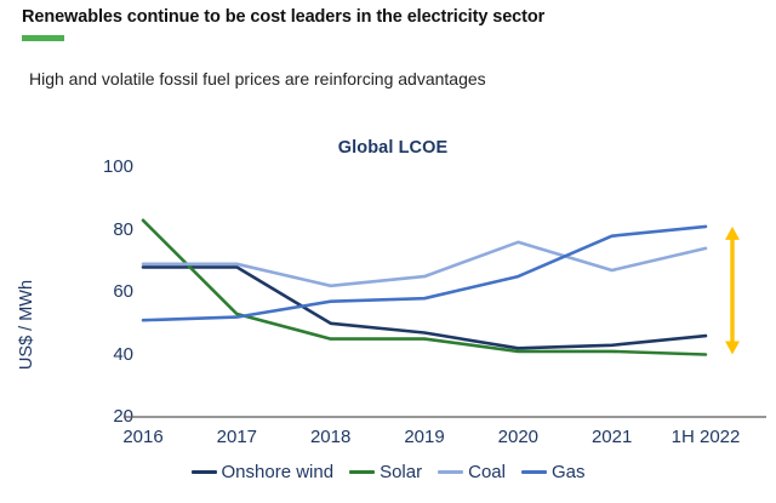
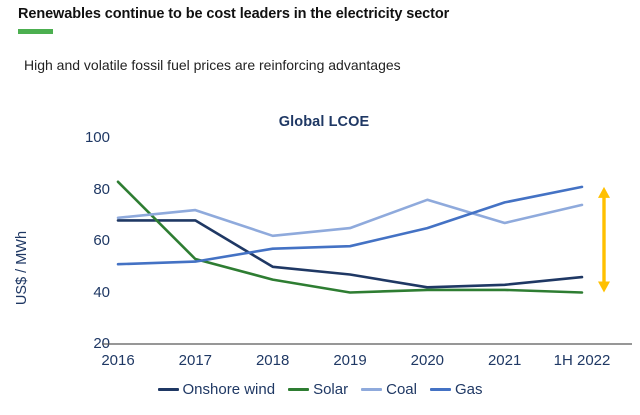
Coal/2017: 69 -> 72
Solar/2019: 45 -> 40
Gas/2021: 78 -> 75
